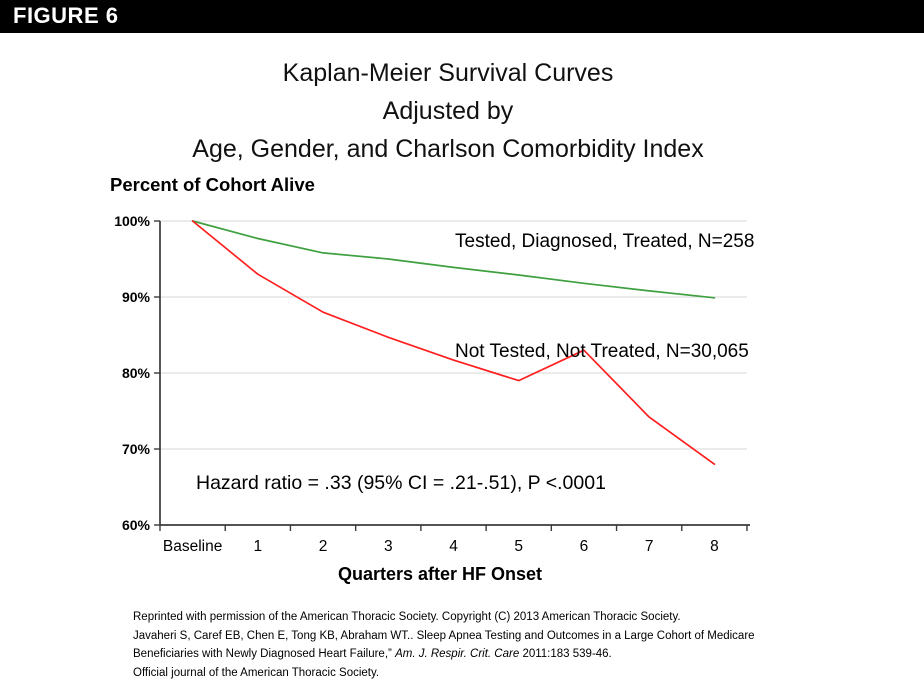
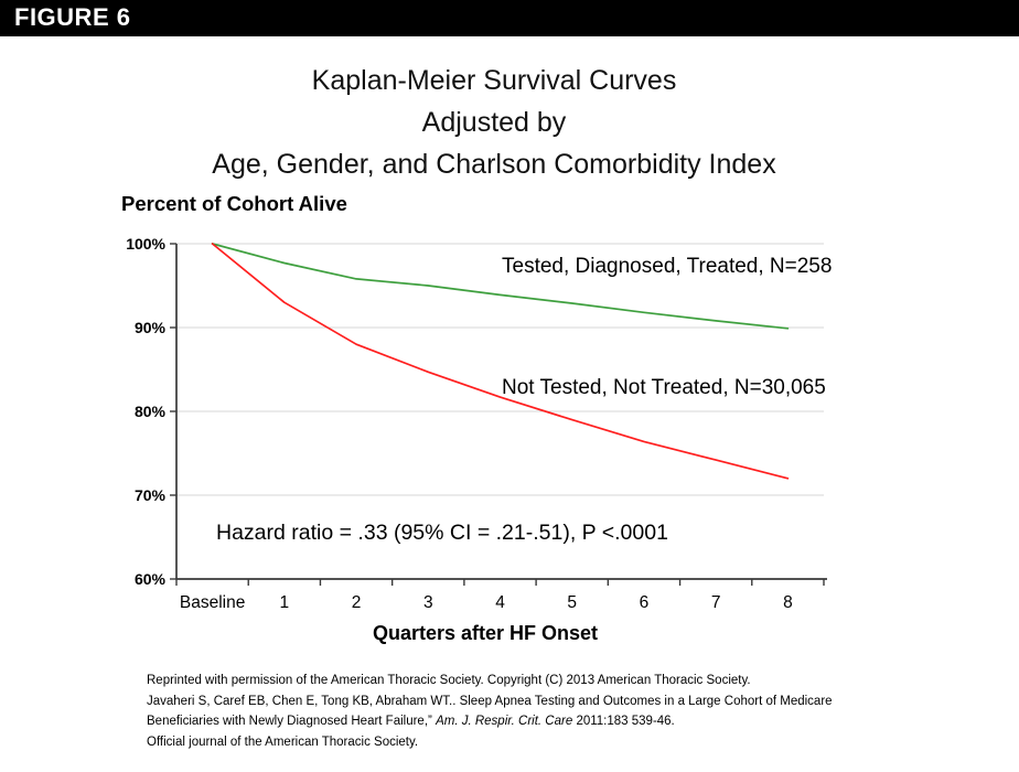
Not Tested, Not Treated, N=30,065/6: 83% -> 76%
Not Tested, Not Treated, N=30,065/8: 68% -> 72%
